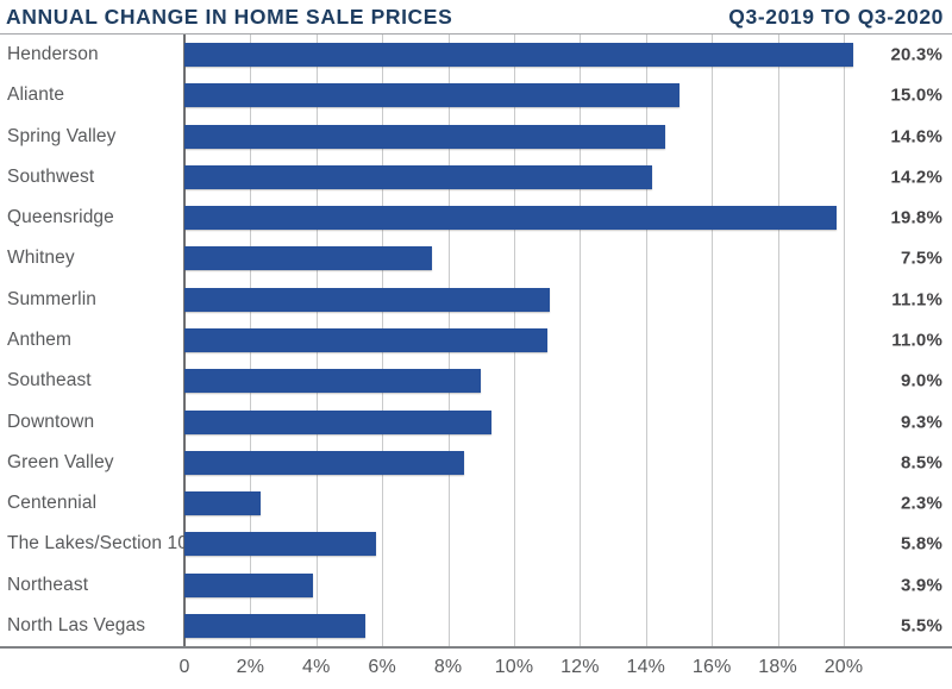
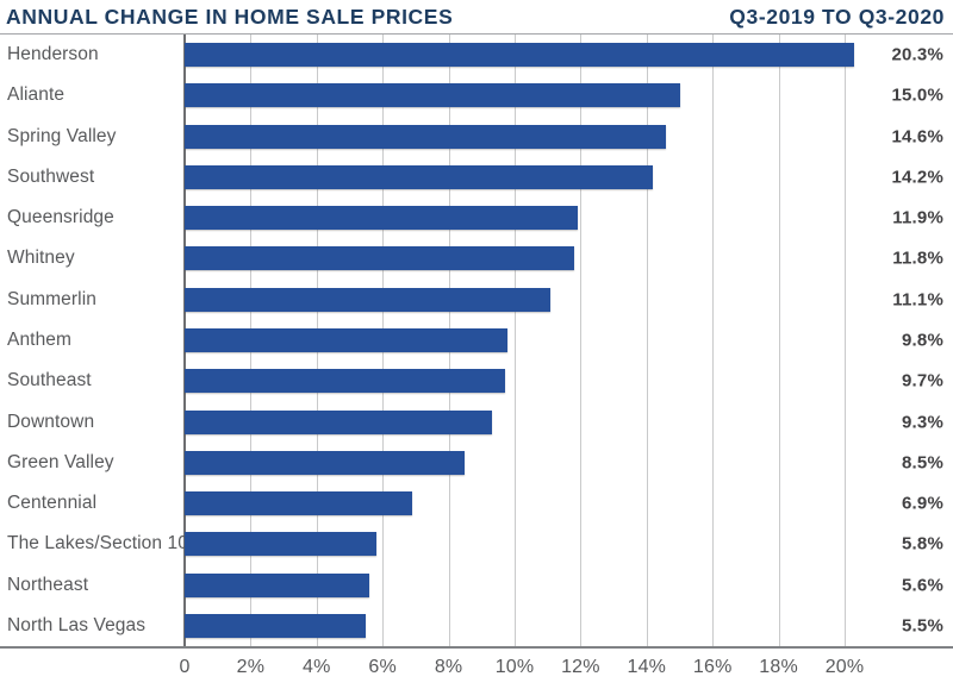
Queensridge: 19.8% -> 11.9%
Whitney: 7.5% -> 11.8%
Anthem: 11.0% -> 9.8%
Southeast: 9.0% -> 9.7%
Centennial: 2.3% -> 6.9%
Northeast: 3.9% -> 5.6%
